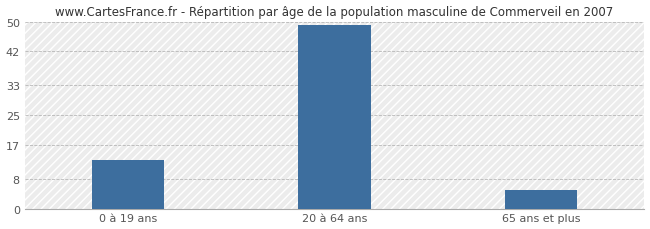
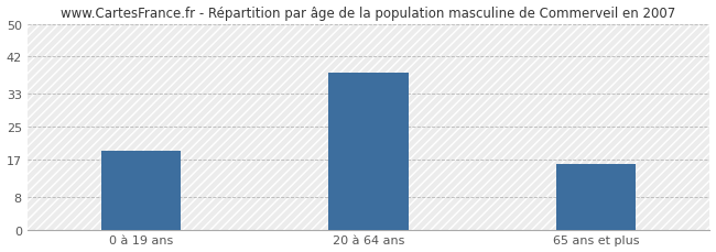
0 à 19 ans: 13 -> 19
20 à 64 ans: 49 -> 38
65 ans et plus: 5 -> 16
